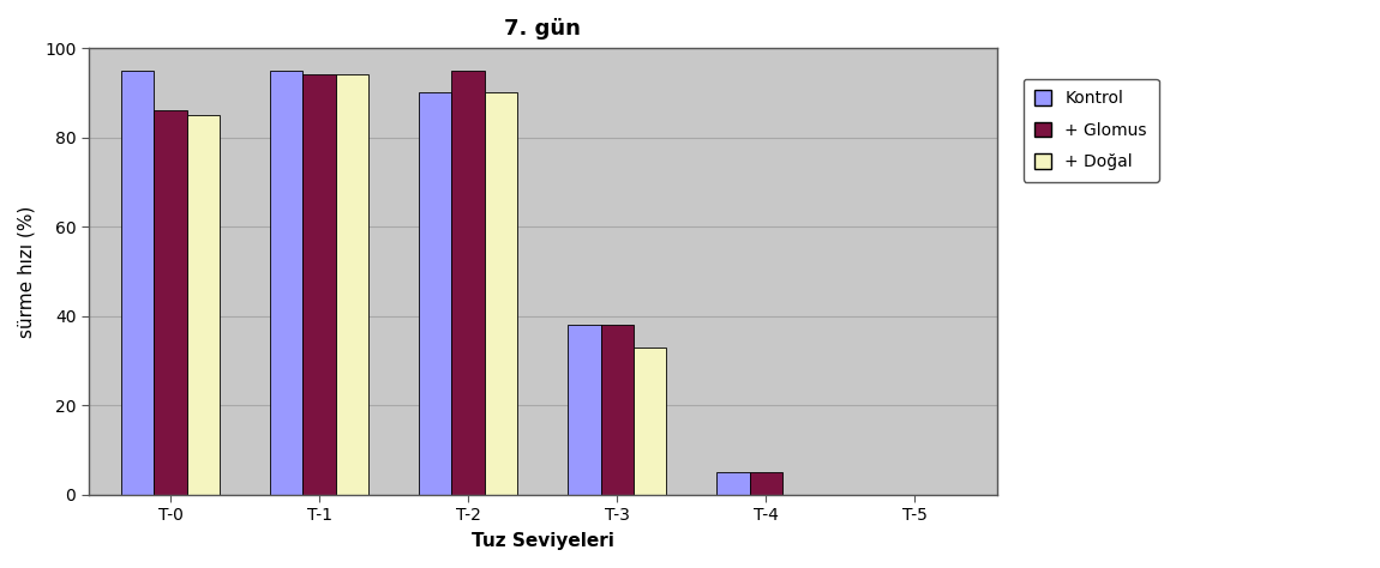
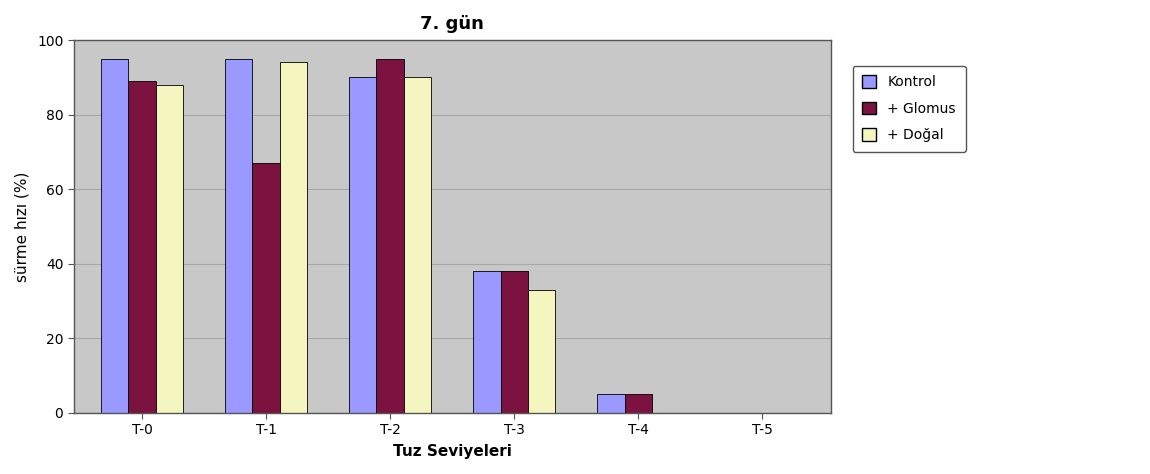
+ Glomus/T-0: 86 -> 89
+ Doğal/T-0: 85 -> 88
+ Glomus/T-1: 94 -> 67
